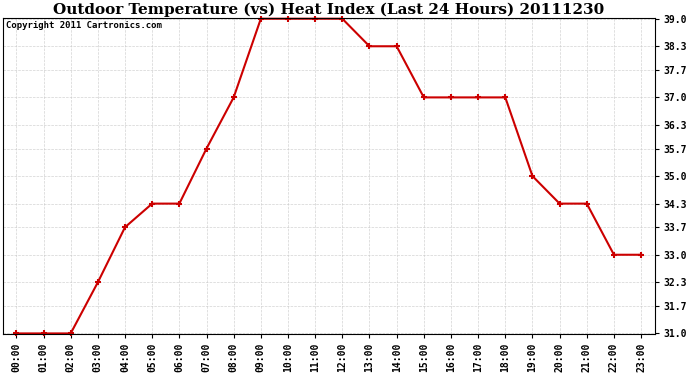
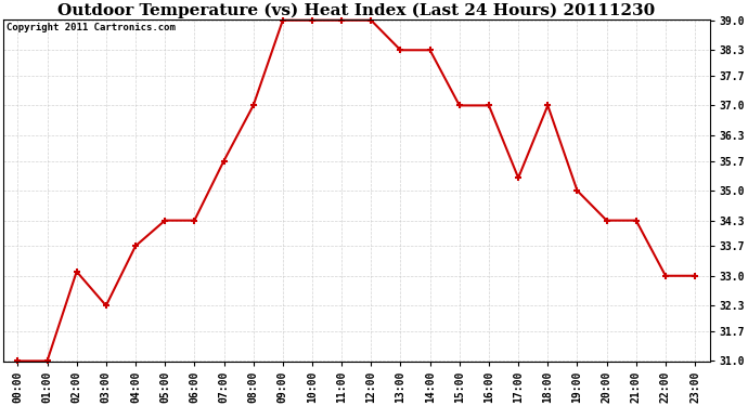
02:00: 31.0 -> 33.1
17:00: 37.0 -> 35.3
